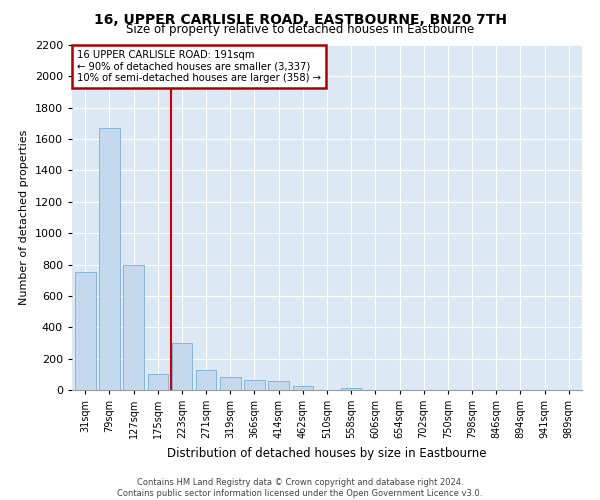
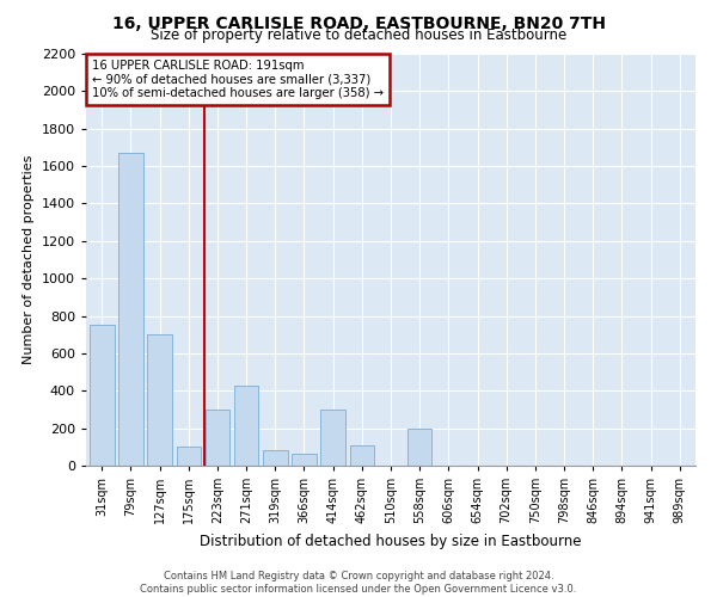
127sqm: 800 -> 700
271sqm: 130 -> 430
414sqm: 60 -> 300
462sqm: 30 -> 110
558sqm: 10 -> 200
